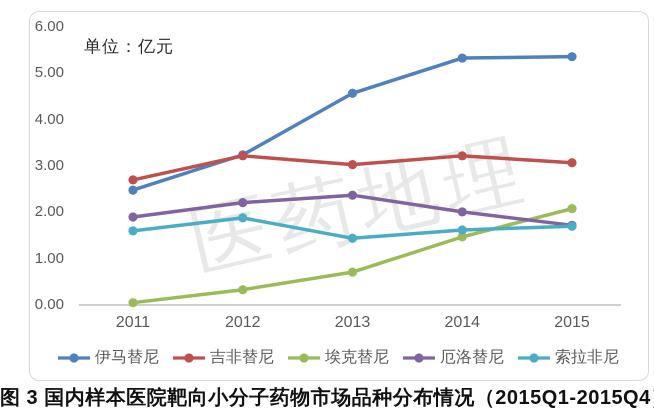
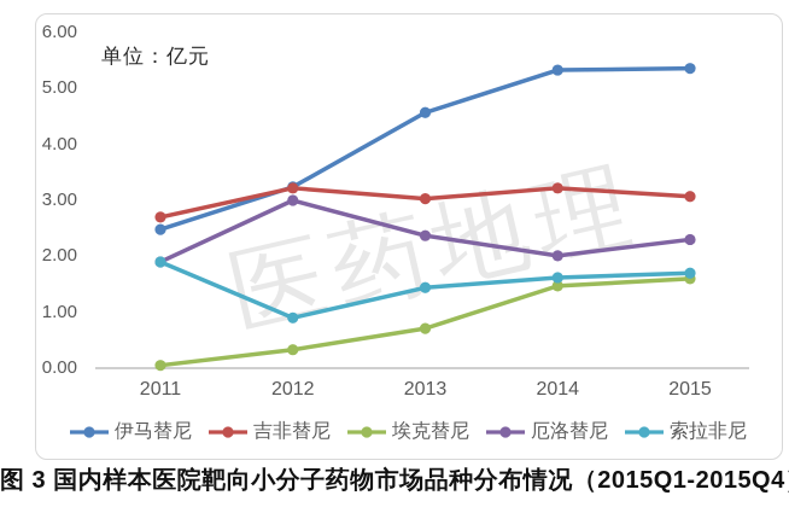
索拉非尼/2011: 1.6 -> 1.9
厄洛替尼/2012: 2.2 -> 3.0
索拉非尼/2012: 1.9 -> 0.9
埃克替尼/2015: 2.1 -> 1.6
厄洛替尼/2015: 1.7 -> 2.3
